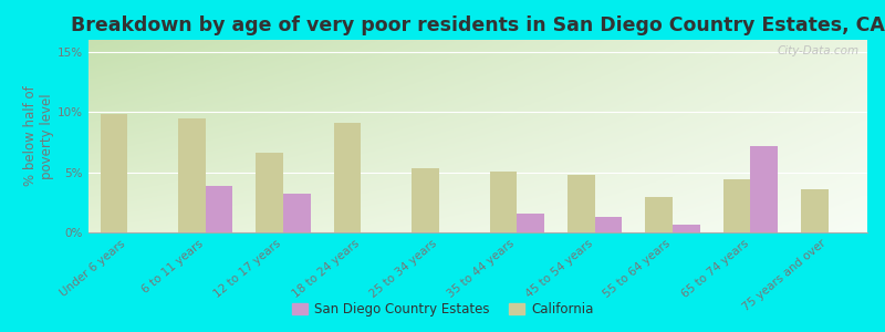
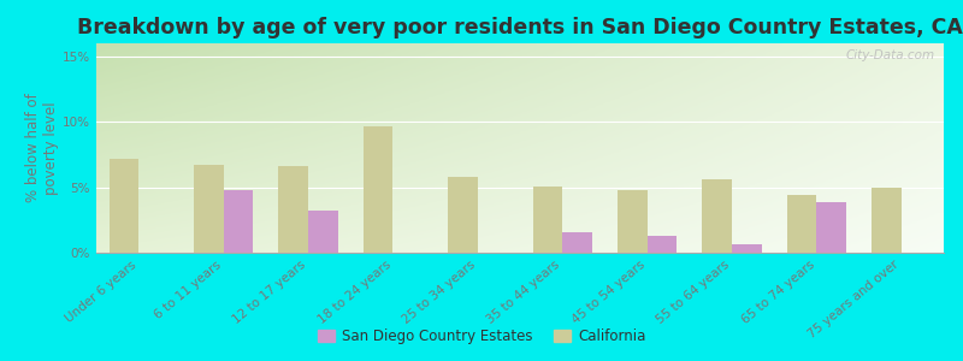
California/Under 6 years: 9.8% -> 7.2%
California/6 to 11 years: 9.5% -> 6.7%
San Diego Country Estates/6 to 11 years: 3.9% -> 4.8%
California/18 to 24 years: 9.1% -> 9.7%
California/25 to 34 years: 5.3% -> 5.8%
California/55 to 64 years: 2.9% -> 5.6%
San Diego Country Estates/65 to 74 years: 7.2% -> 3.9%
California/75 years and over: 3.6% -> 5.0%
